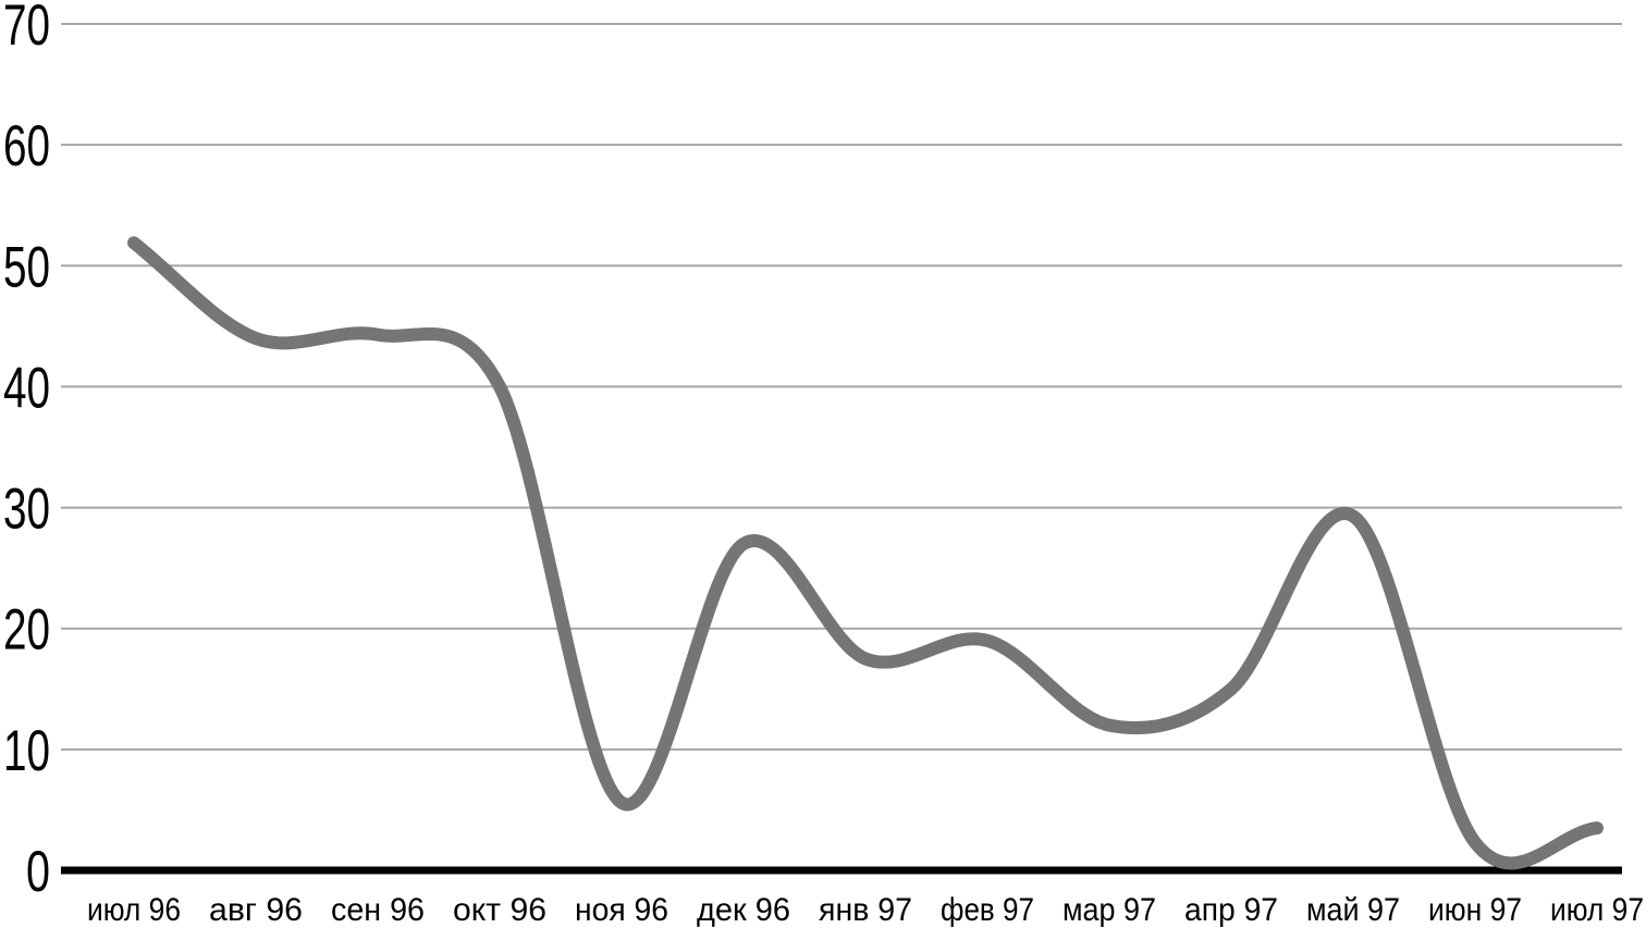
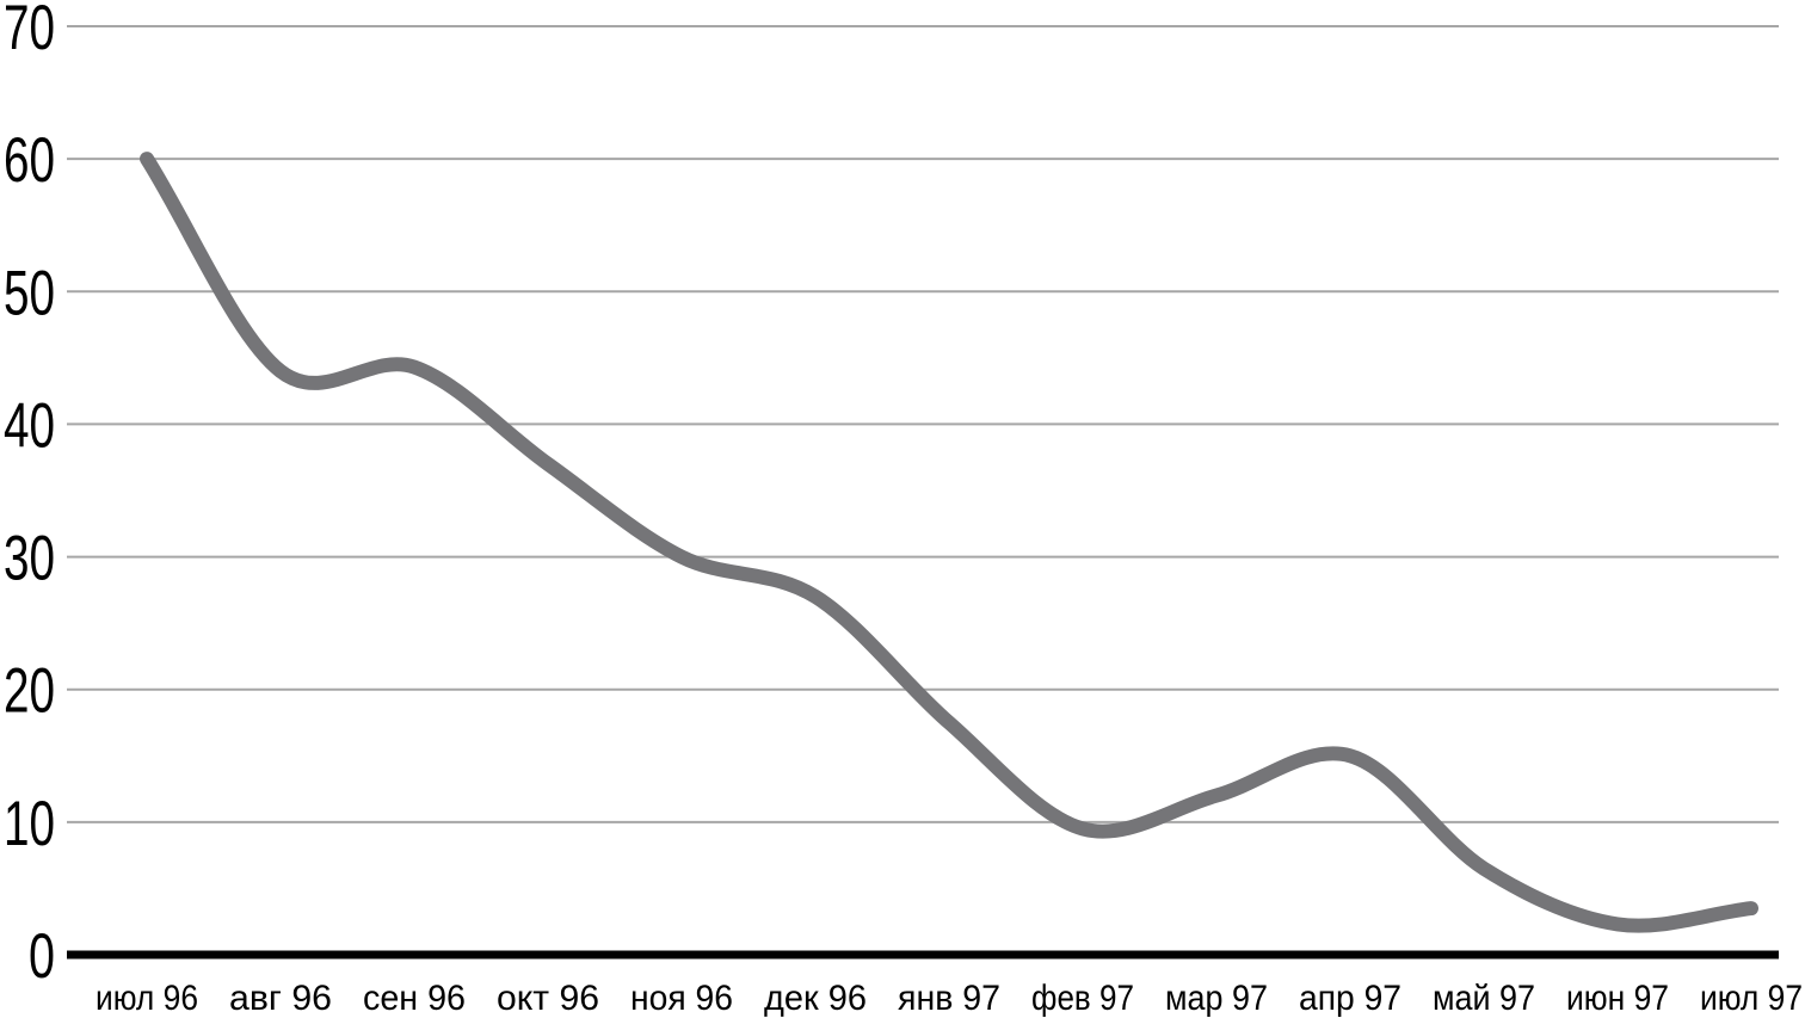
июл 96: 51.9 -> 60.0
окт 96: 40.0 -> 37.0
ноя 96: 5.6 -> 30.0
фев 97: 19.0 -> 9.5
май 97: 29.3 -> 6.5
